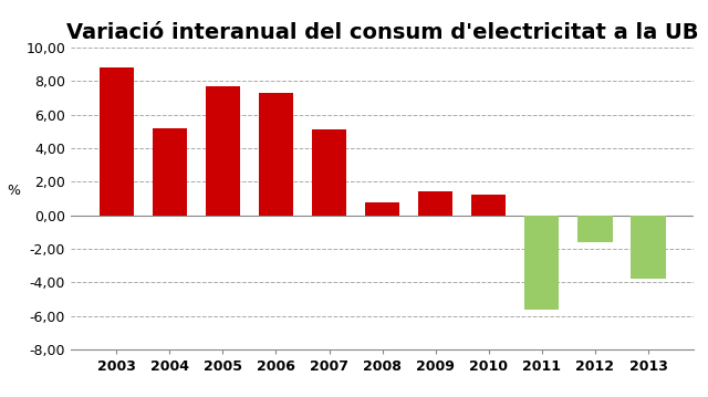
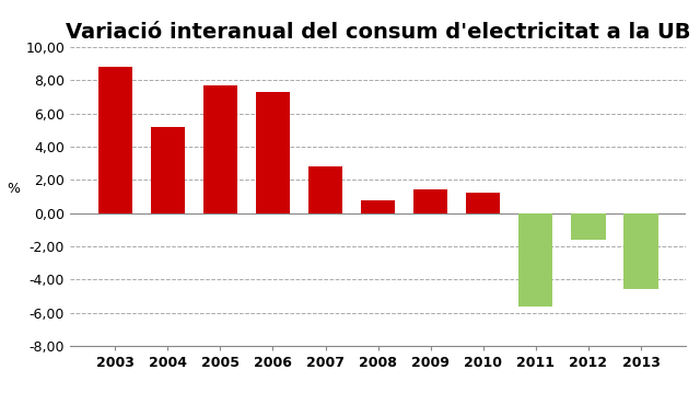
2007: 5,1 -> 2,8
2013: -3,8 -> -4,6
